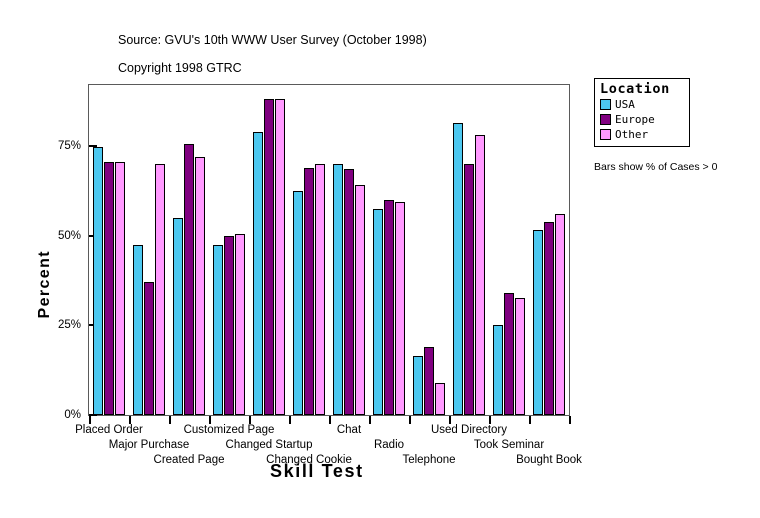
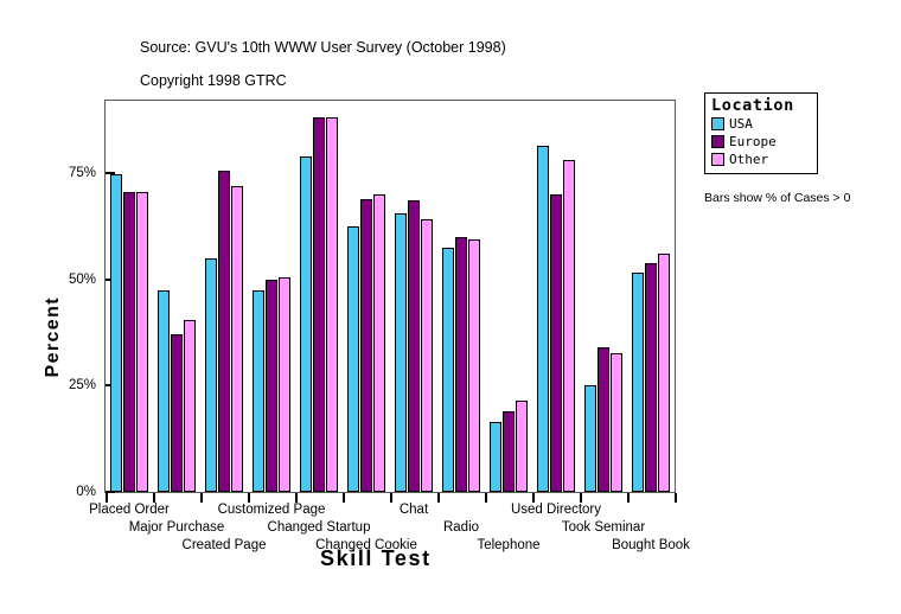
Other/Major Purchase: 70% -> 40%
USA/Chat: 70% -> 66%
Other/Telephone: 9% -> 22%
